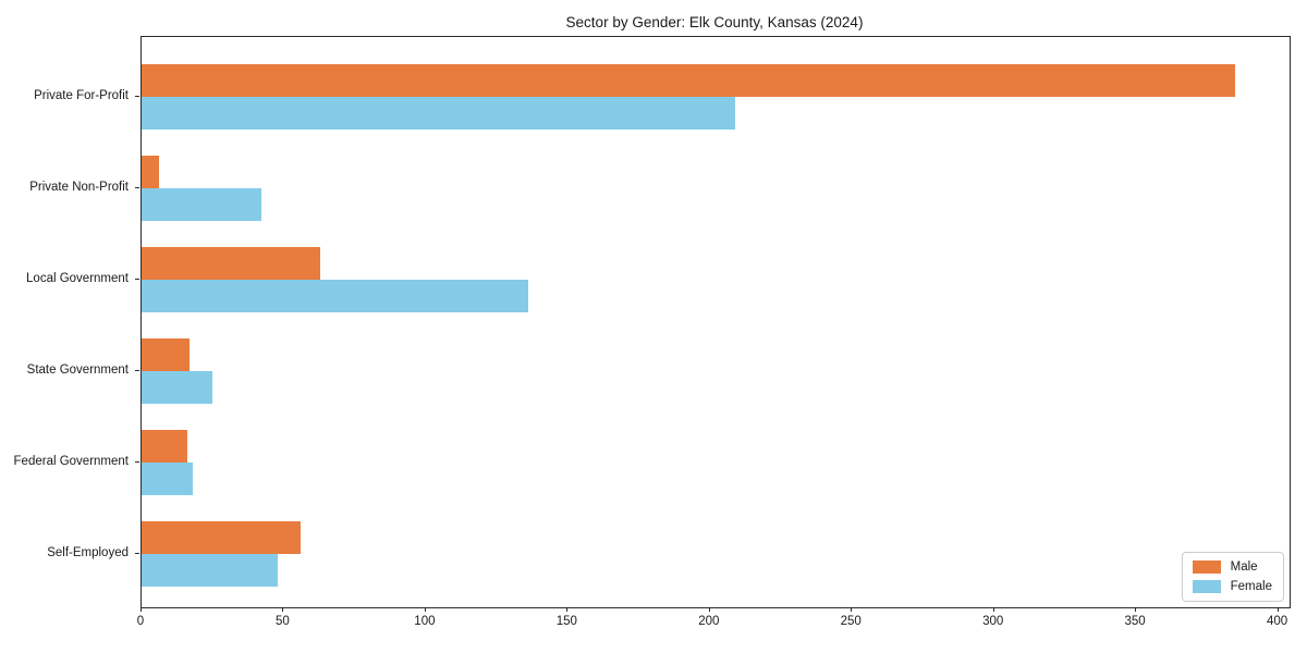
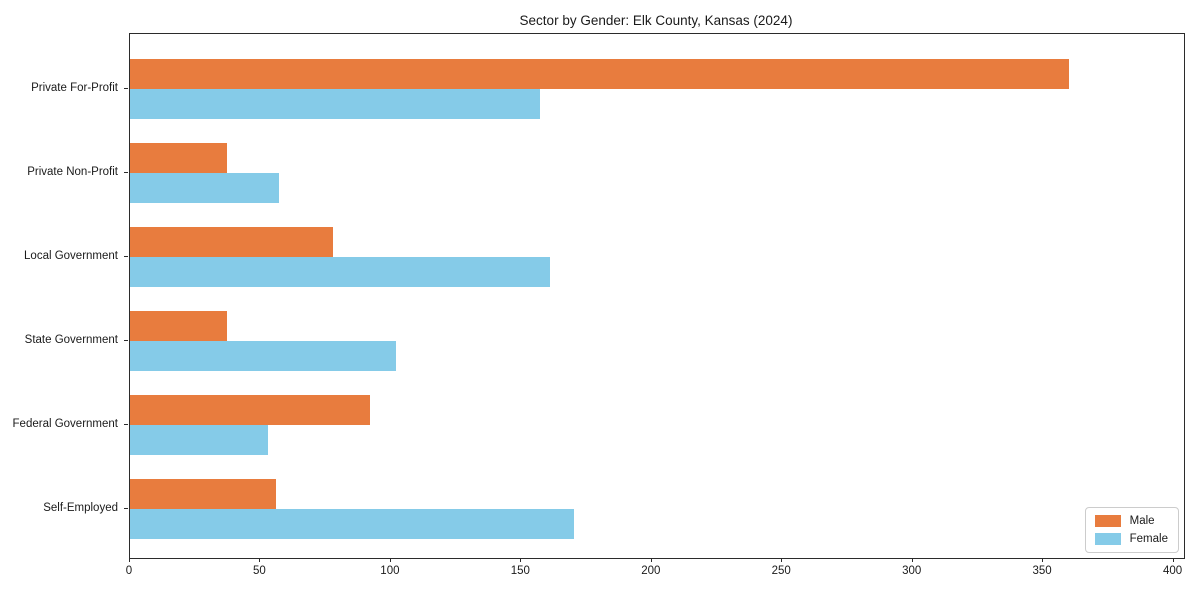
Male/Private For-Profit: 385 -> 360
Female/Private For-Profit: 209 -> 157
Male/Private Non-Profit: 6 -> 37
Female/Private Non-Profit: 42 -> 57
Male/Local Government: 63 -> 78
Female/Local Government: 136 -> 161
Male/State Government: 17 -> 37
Female/State Government: 25 -> 102
Male/Federal Government: 16 -> 92
Female/Federal Government: 18 -> 53
Female/Self-Employed: 48 -> 170
